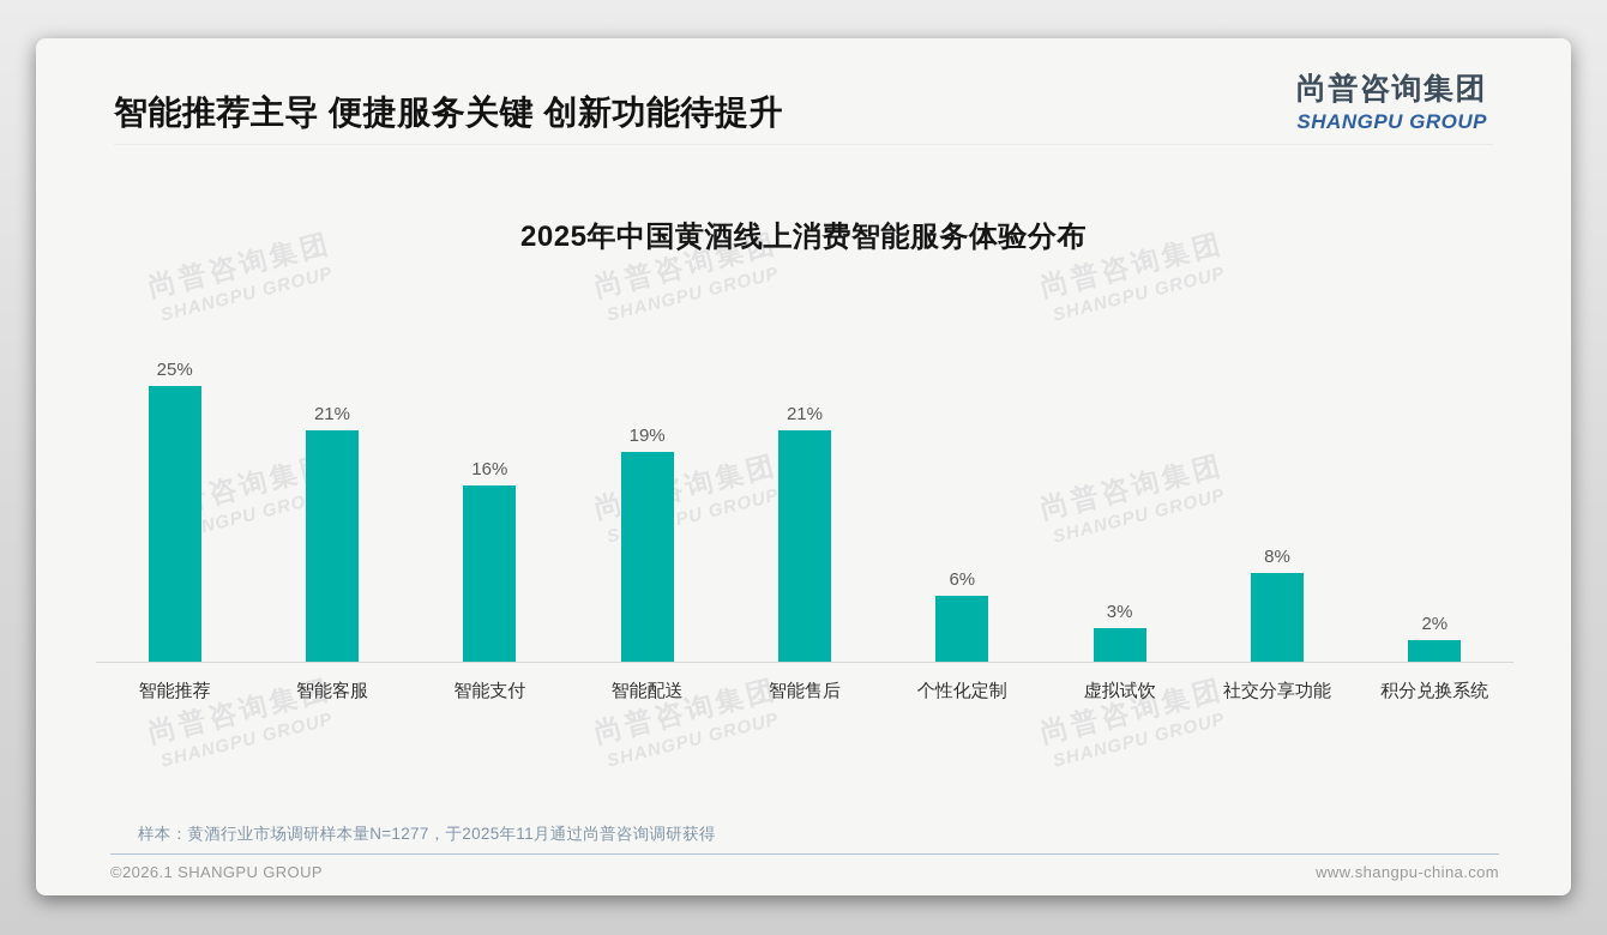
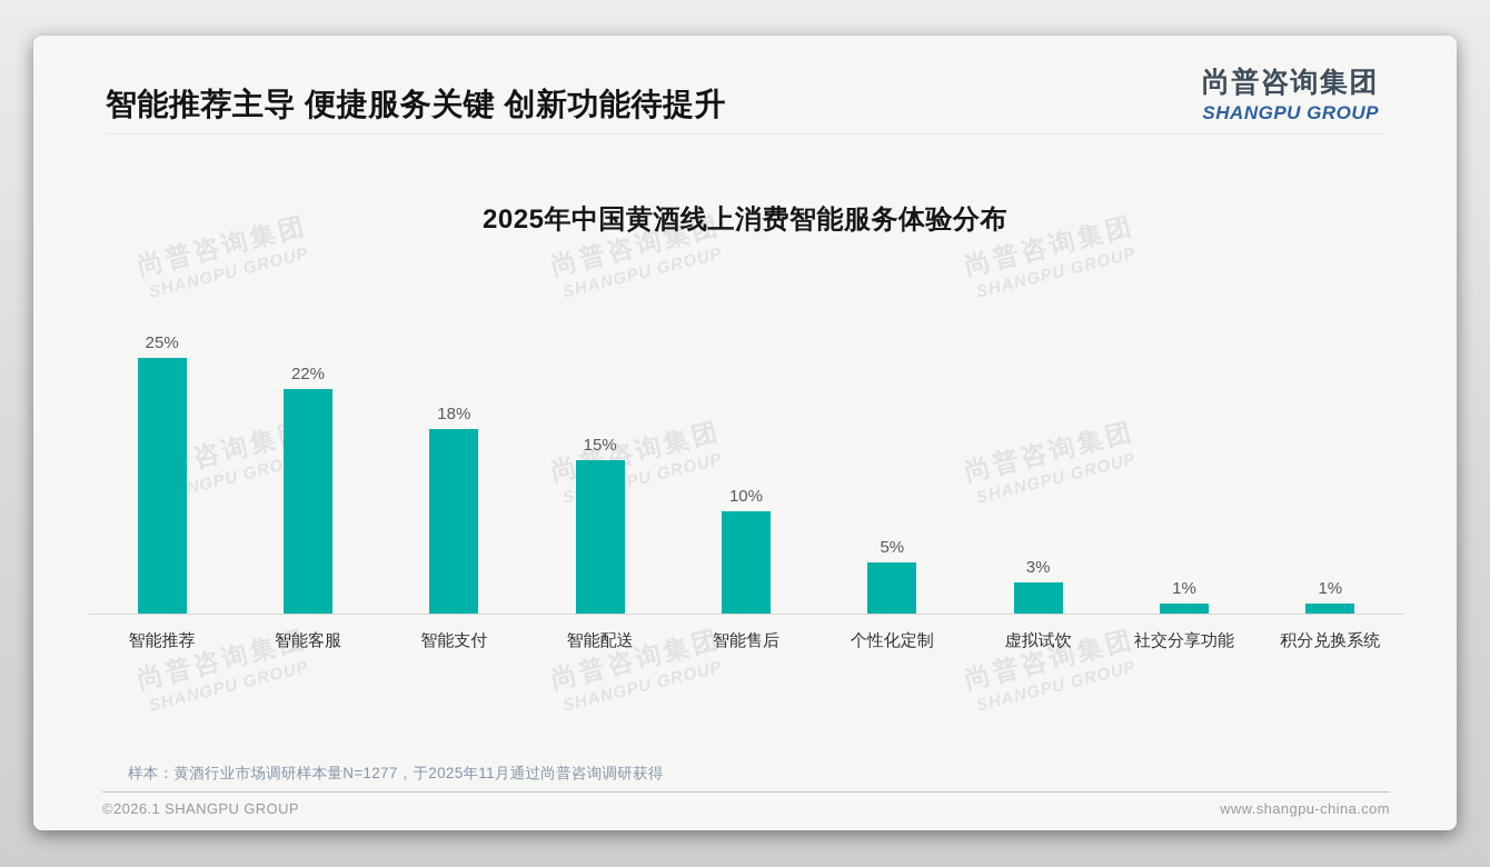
智能客服: 21% -> 22%
智能支付: 16% -> 18%
智能配送: 19% -> 15%
智能售后: 21% -> 10%
个性化定制: 6% -> 5%
社交分享功能: 8% -> 1%
积分兑换系统: 2% -> 1%
